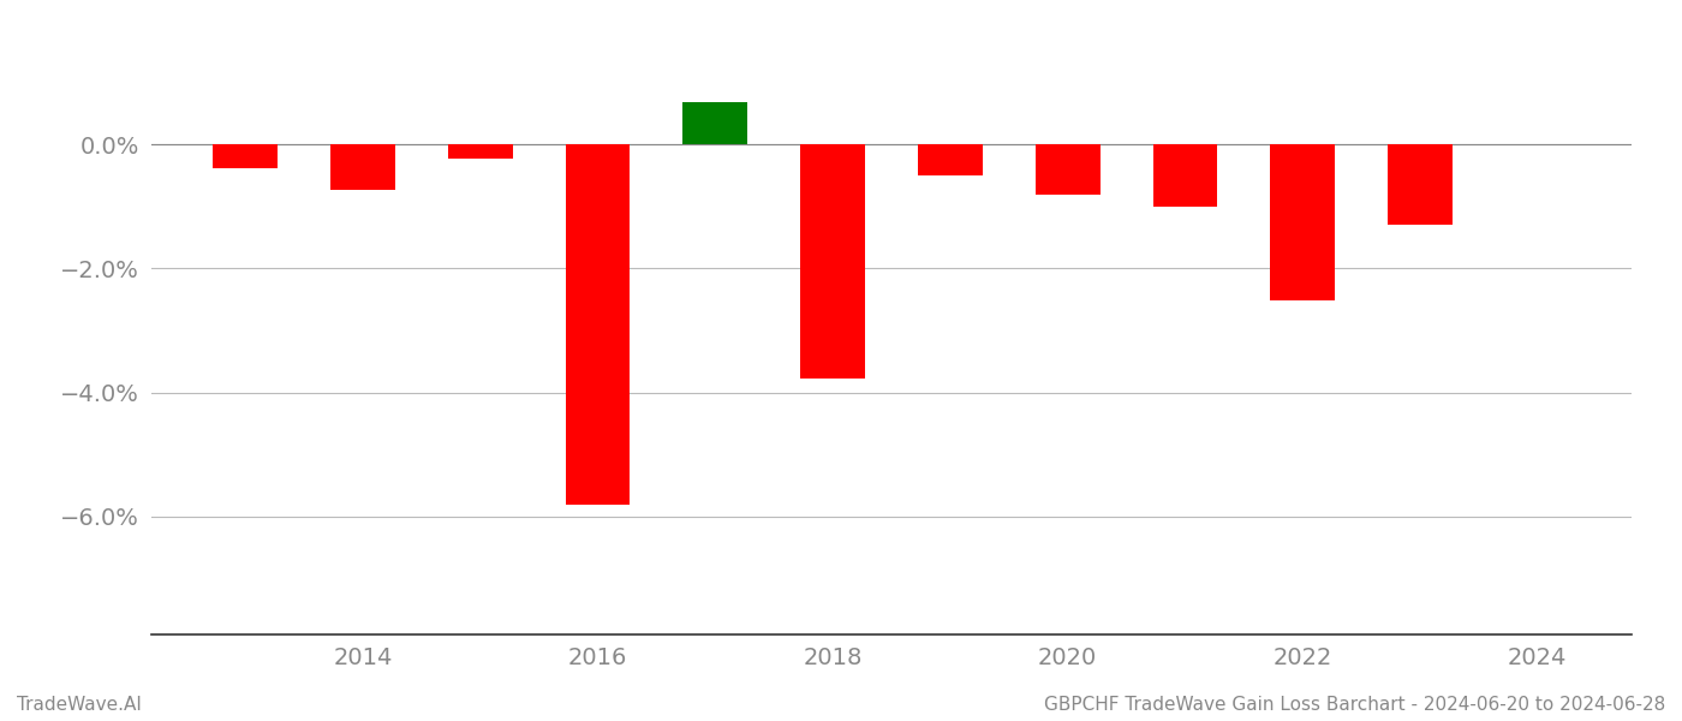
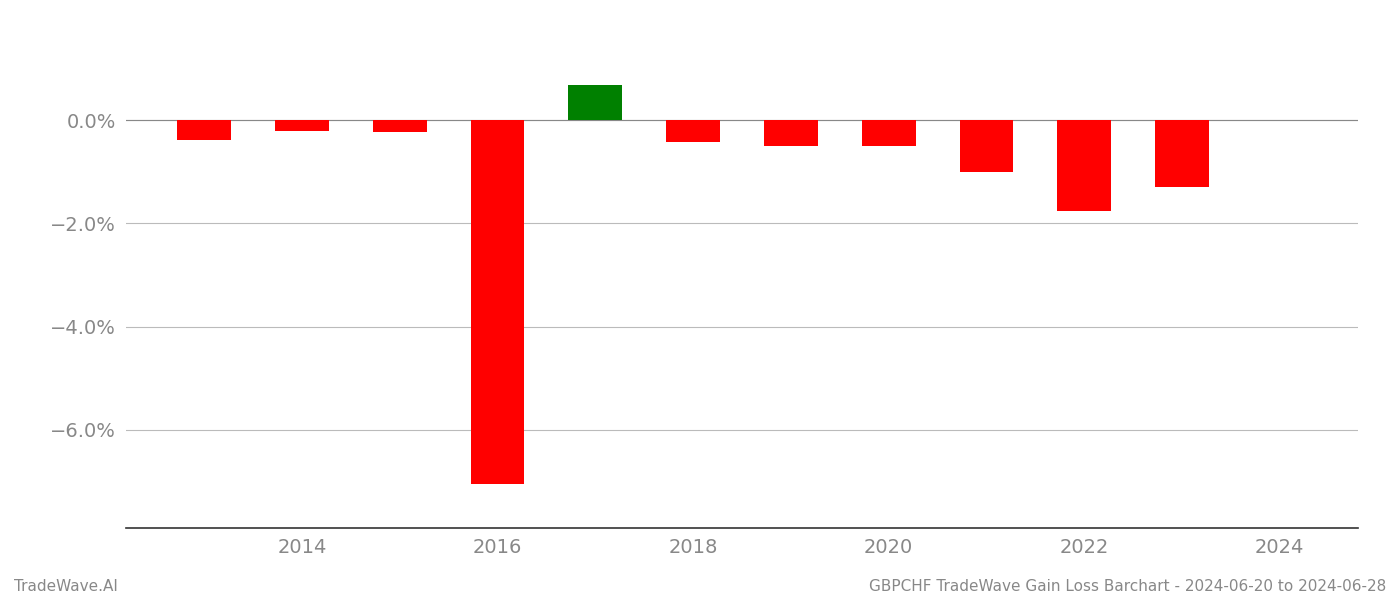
2014: -0.74% -> -0.20%
2016: -5.80% -> -7.05%
2018: -3.78% -> -0.42%
2020: -0.80% -> -0.50%
2022: -2.52% -> -1.75%
